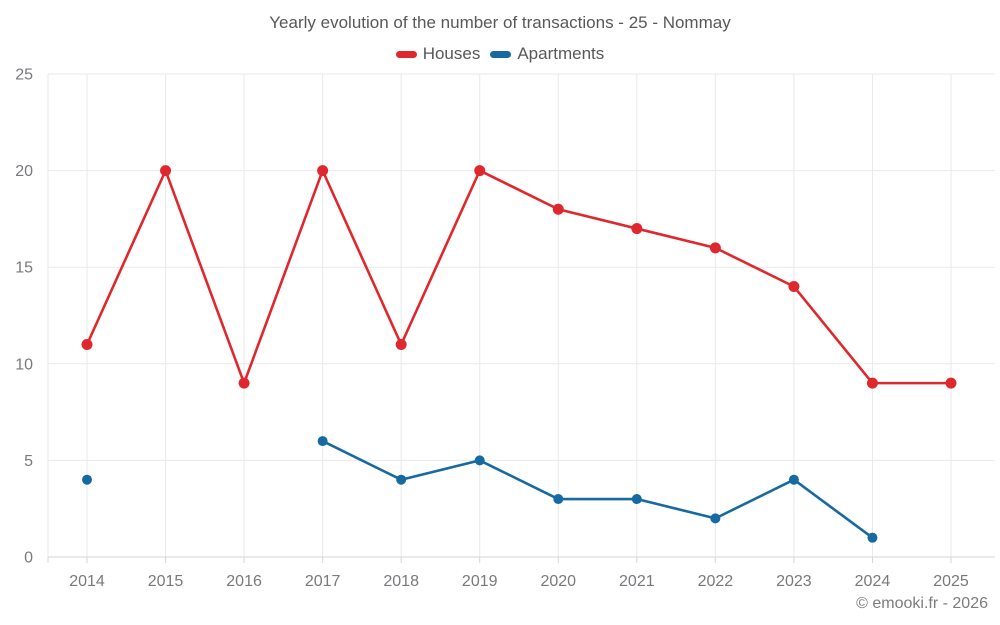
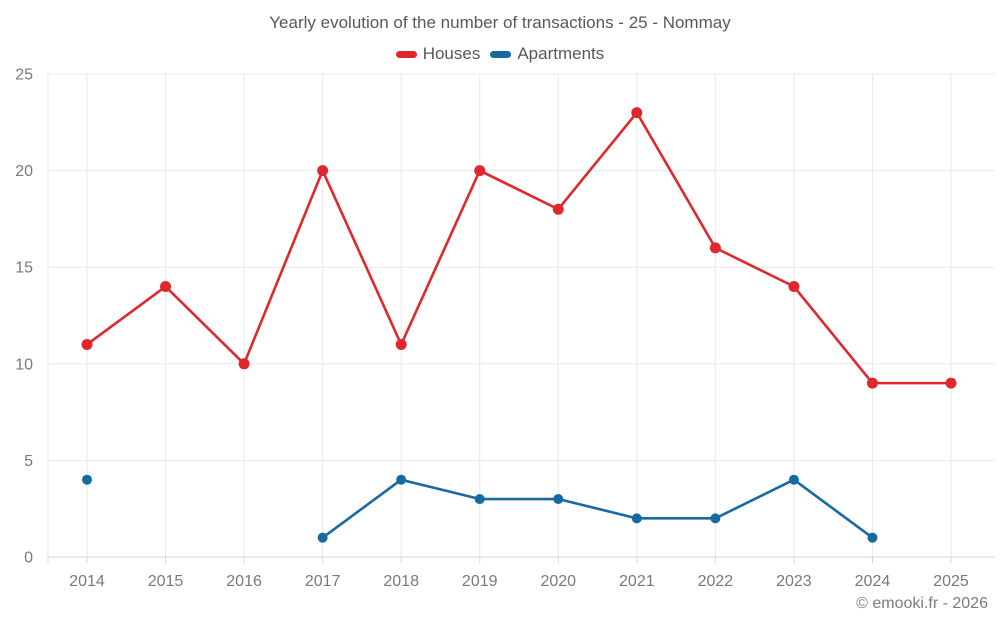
Houses/2015: 20 -> 14
Houses/2016: 9 -> 10
Apartments/2017: 6 -> 1
Apartments/2019: 5 -> 3
Houses/2021: 17 -> 23
Apartments/2021: 3 -> 2
